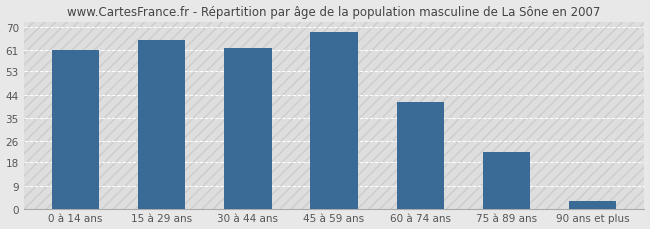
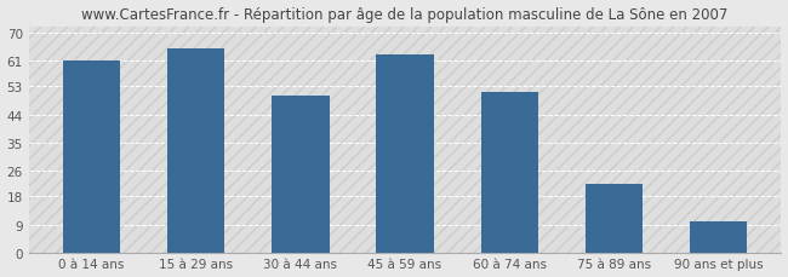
30 à 44 ans: 62 -> 50
45 à 59 ans: 68 -> 63
60 à 74 ans: 41 -> 51
90 ans et plus: 3 -> 10
